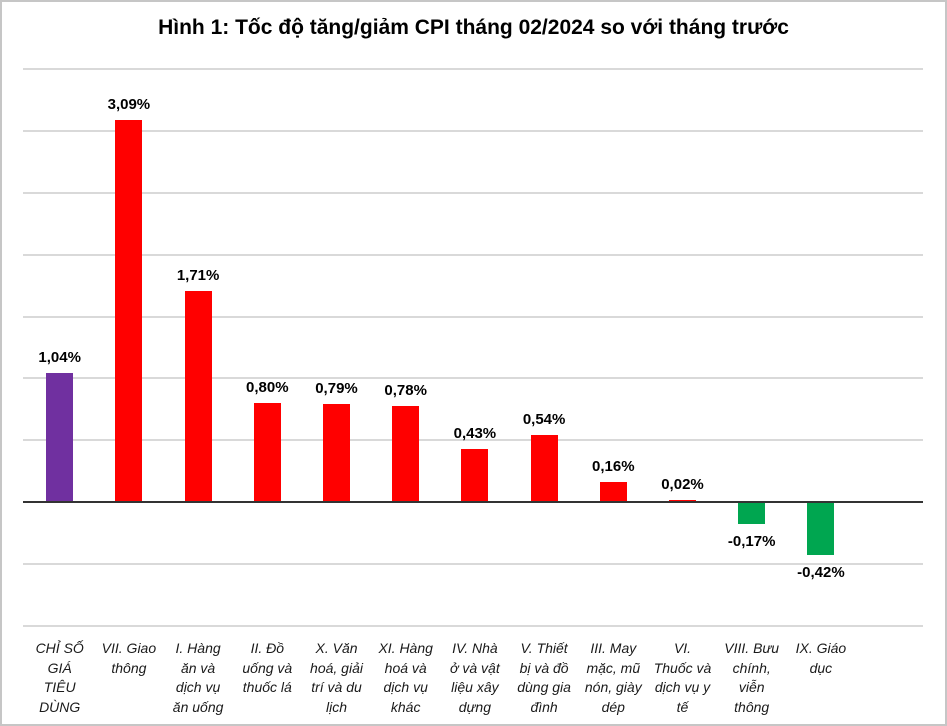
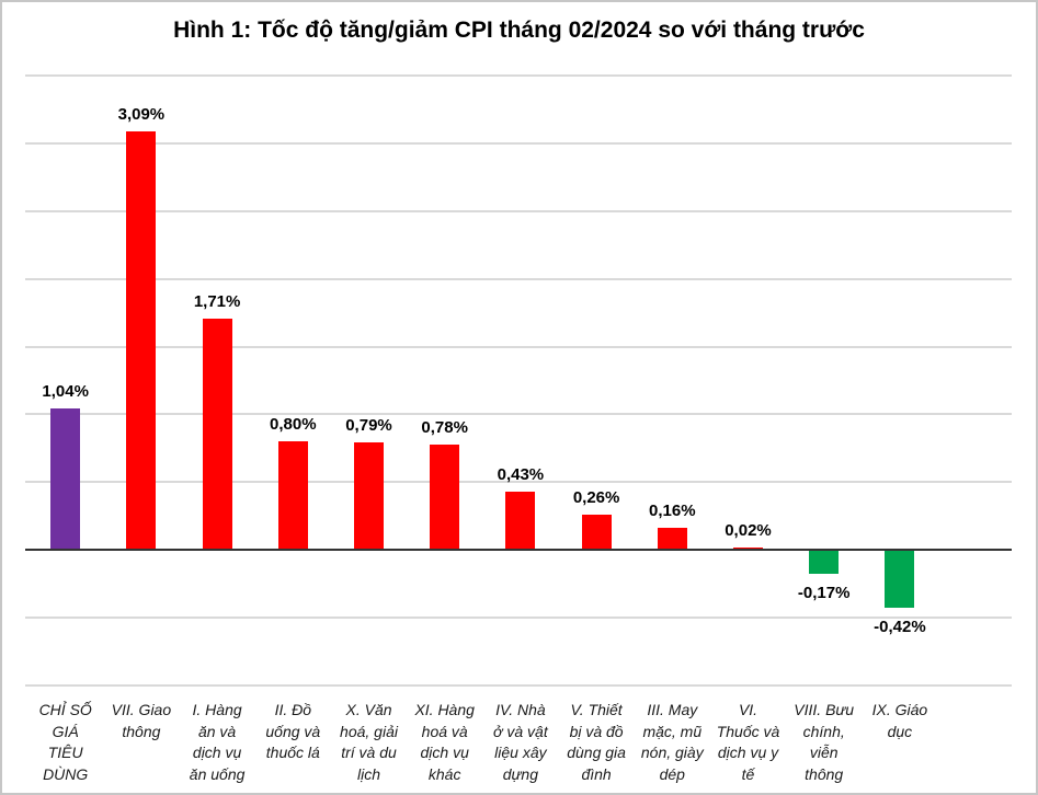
V. Thiết bị và đồ dùng gia đình: 0,54% -> 0,26%
